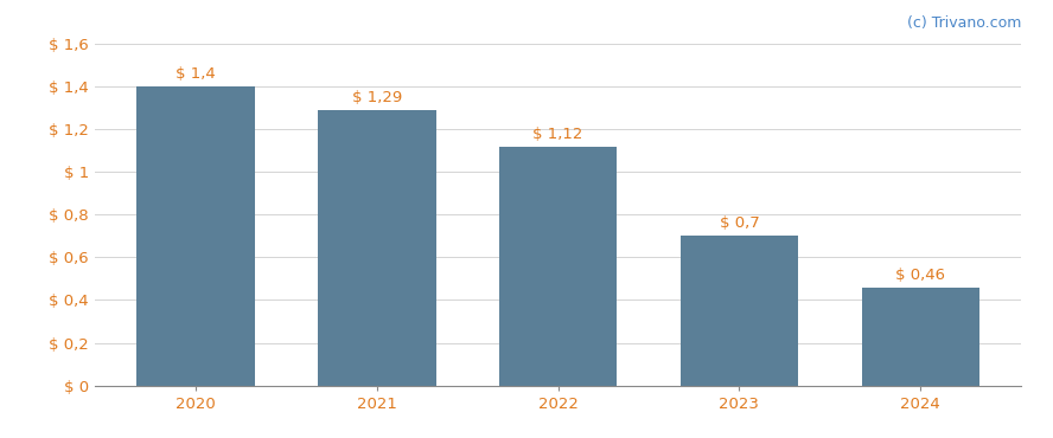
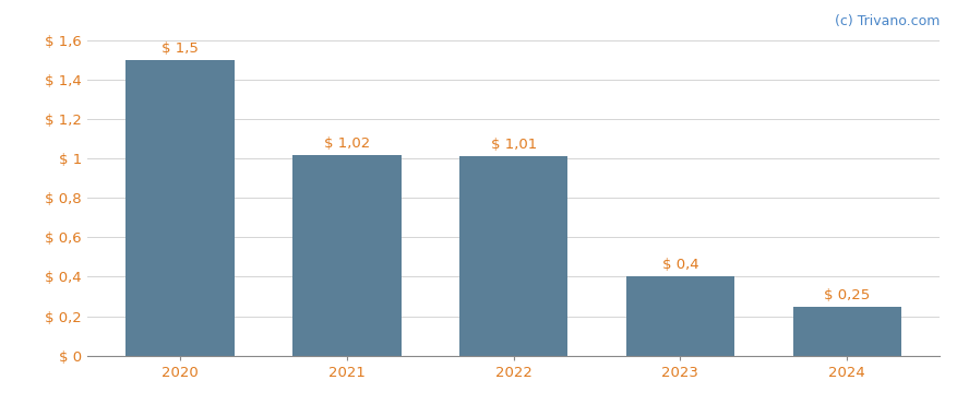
2020: 1,4 -> 1,5
2021: 1,29 -> 1,02
2022: 1,12 -> 1,01
2023: 0,7 -> 0,4
2024: 0,46 -> 0,25
